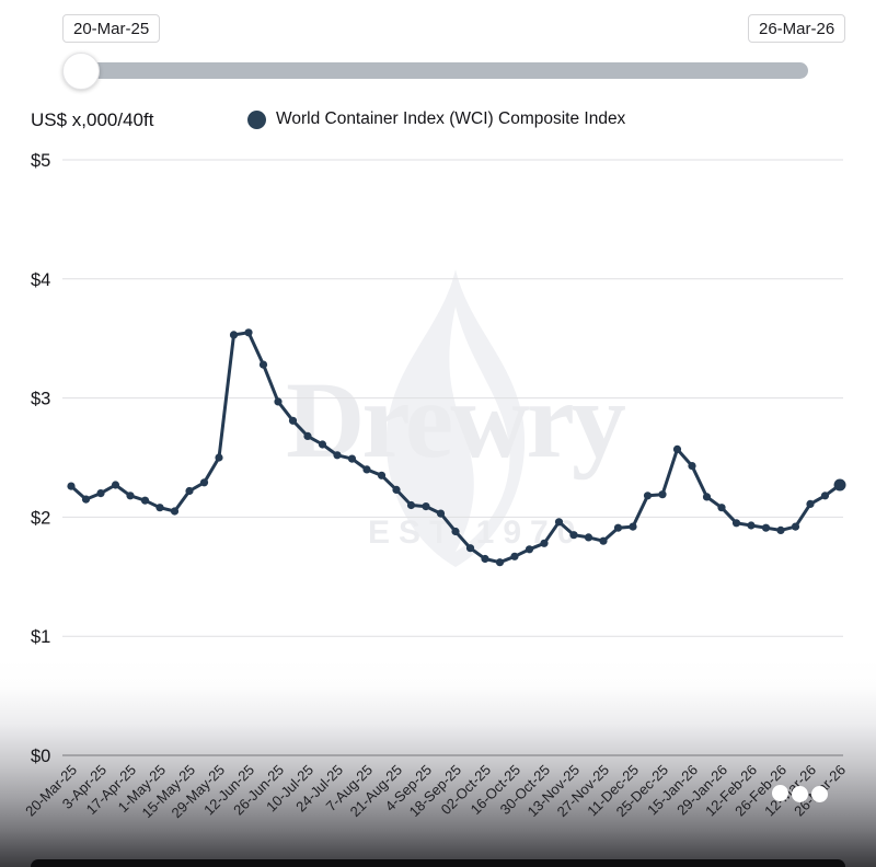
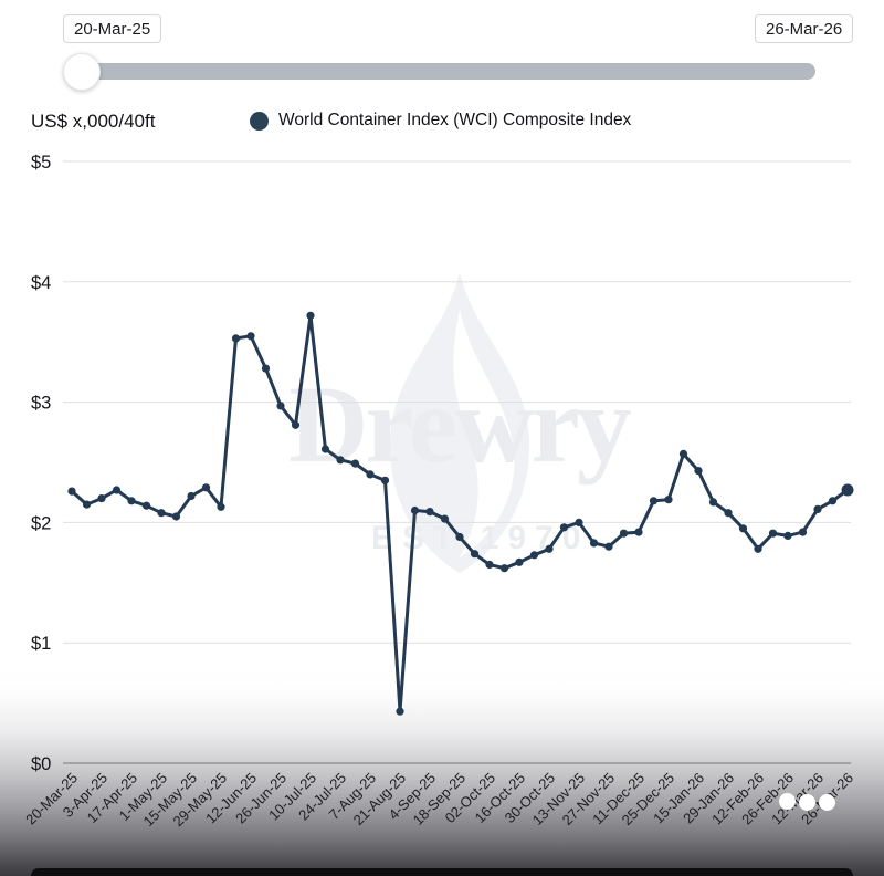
29-May-25: $2.50 -> $2.13
10-Jul-25: $2.68 -> $3.72
21-Aug-25: $2.23 -> $0.43
13-Nov-25: $1.85 -> $2.00
12-Feb-26: $1.93 -> $1.78
